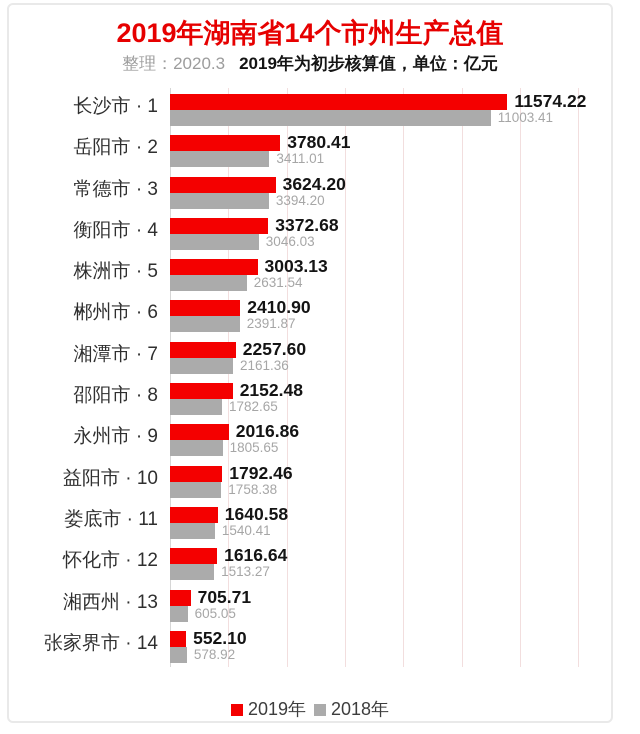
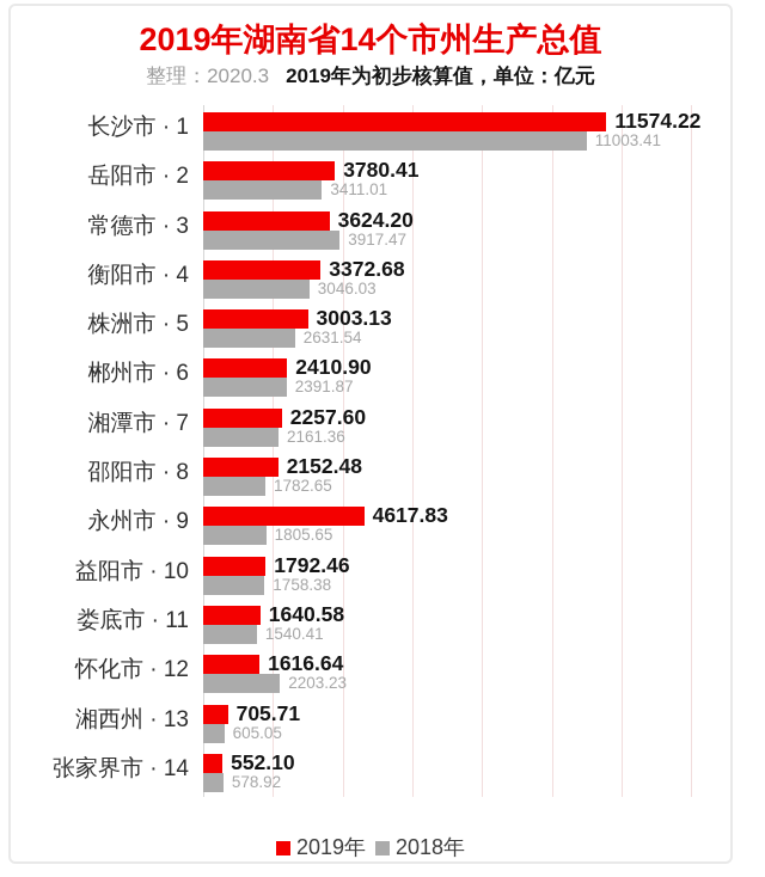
2018年/常德市 · 3: 3394.20 -> 3917.47
2019年/永州市 · 9: 2016.86 -> 4617.83
2018年/怀化市 · 12: 1513.27 -> 2203.23
